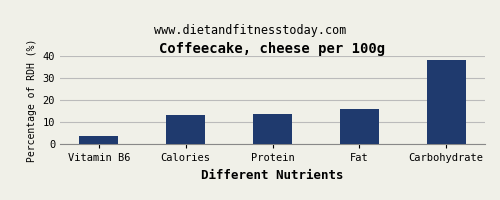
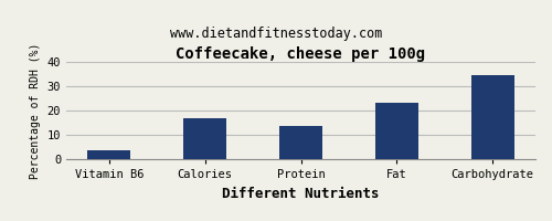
Calories: 13.0 -> 17.0
Fat: 16.0 -> 23.0
Carbohydrate: 38.0 -> 34.5
